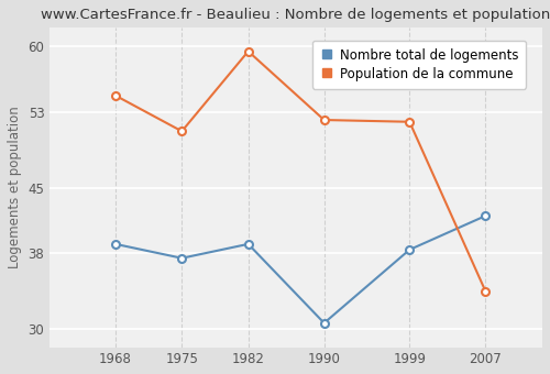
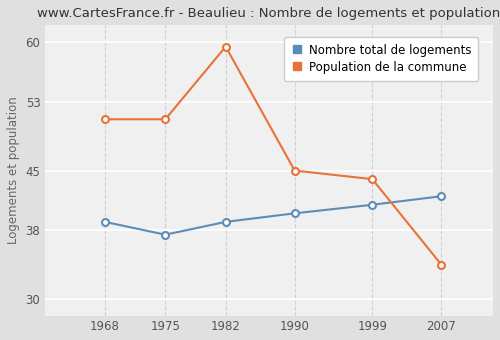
Population de la commune/1968: 54.8 -> 51.0
Nombre total de logements/1990: 30.6 -> 40.0
Population de la commune/1990: 52.2 -> 45.0
Nombre total de logements/1999: 38.4 -> 41.0
Population de la commune/1999: 52.0 -> 44.0
